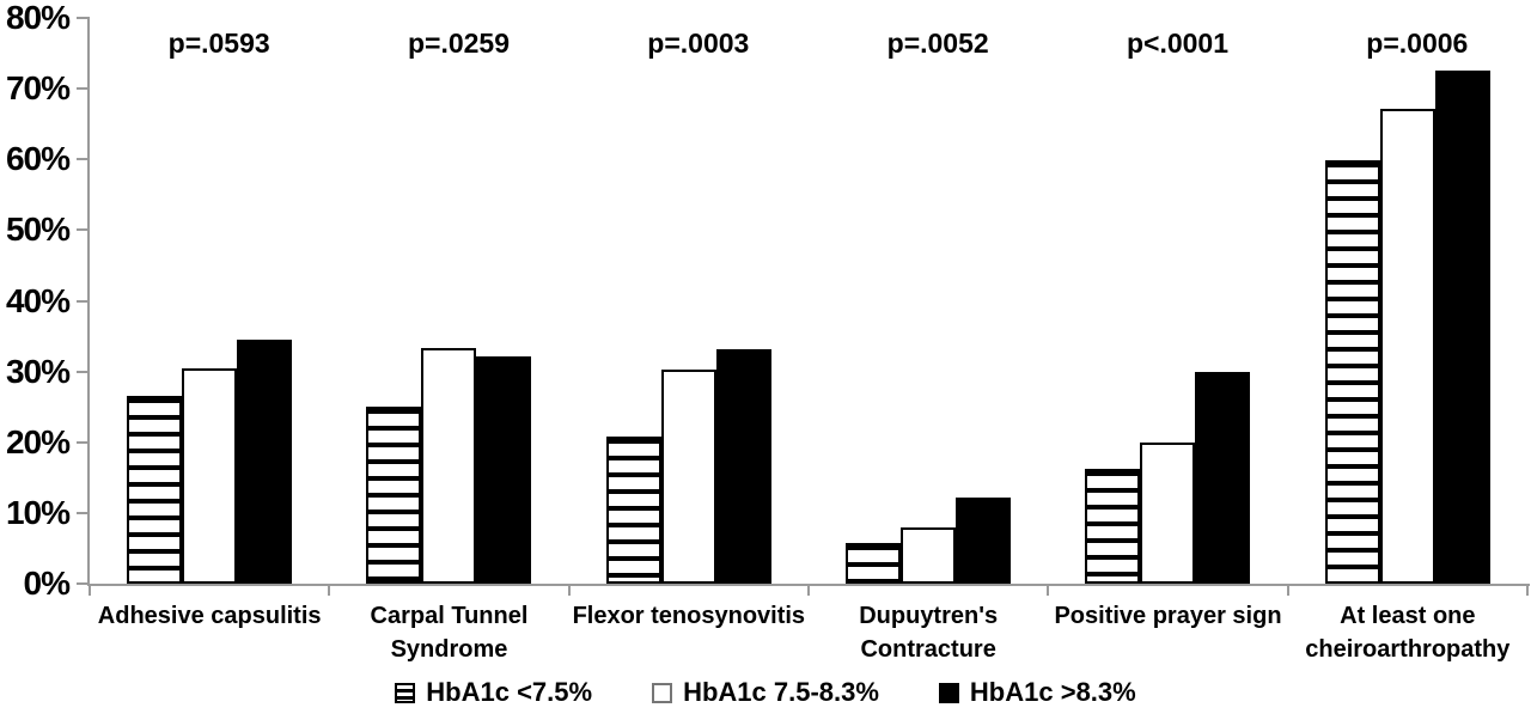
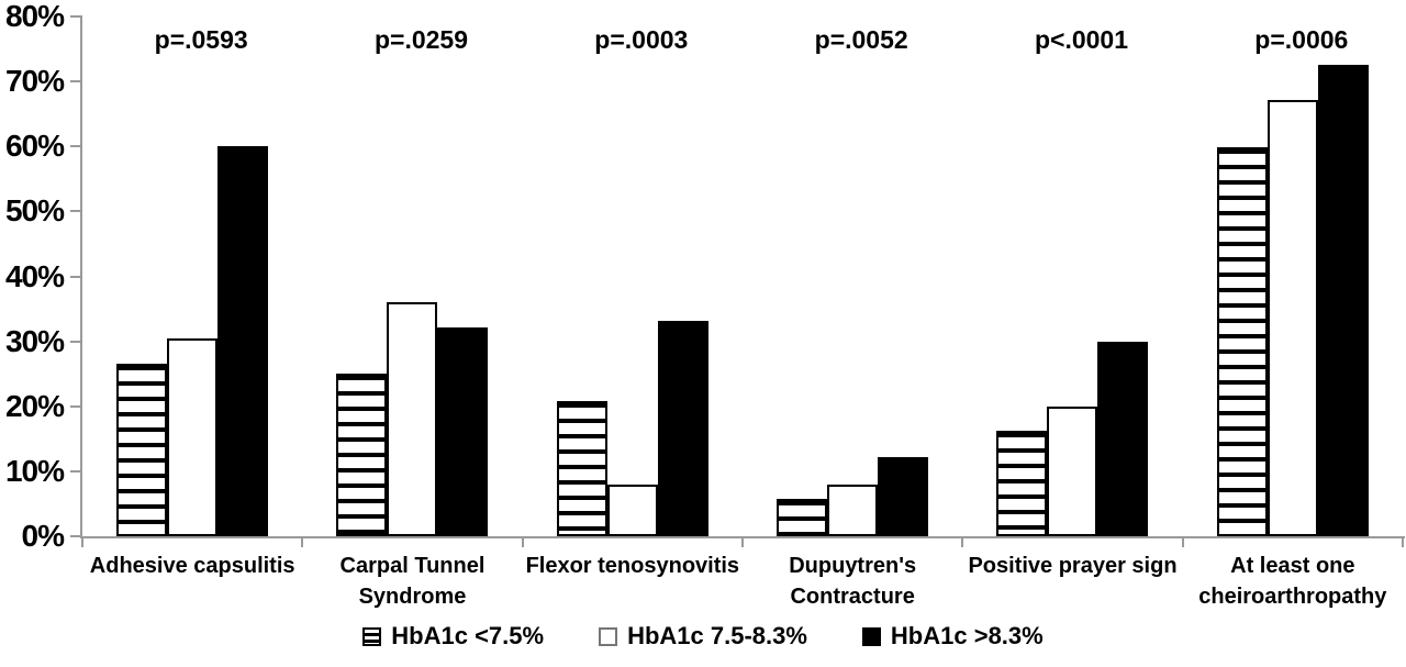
HbA1c >8.3%/Adhesive capsulitis: 34% -> 60%
HbA1c 7.5-8.3%/Carpal Tunnel Syndrome: 33% -> 36%
HbA1c 7.5-8.3%/Flexor tenosynovitis: 30% -> 8%
